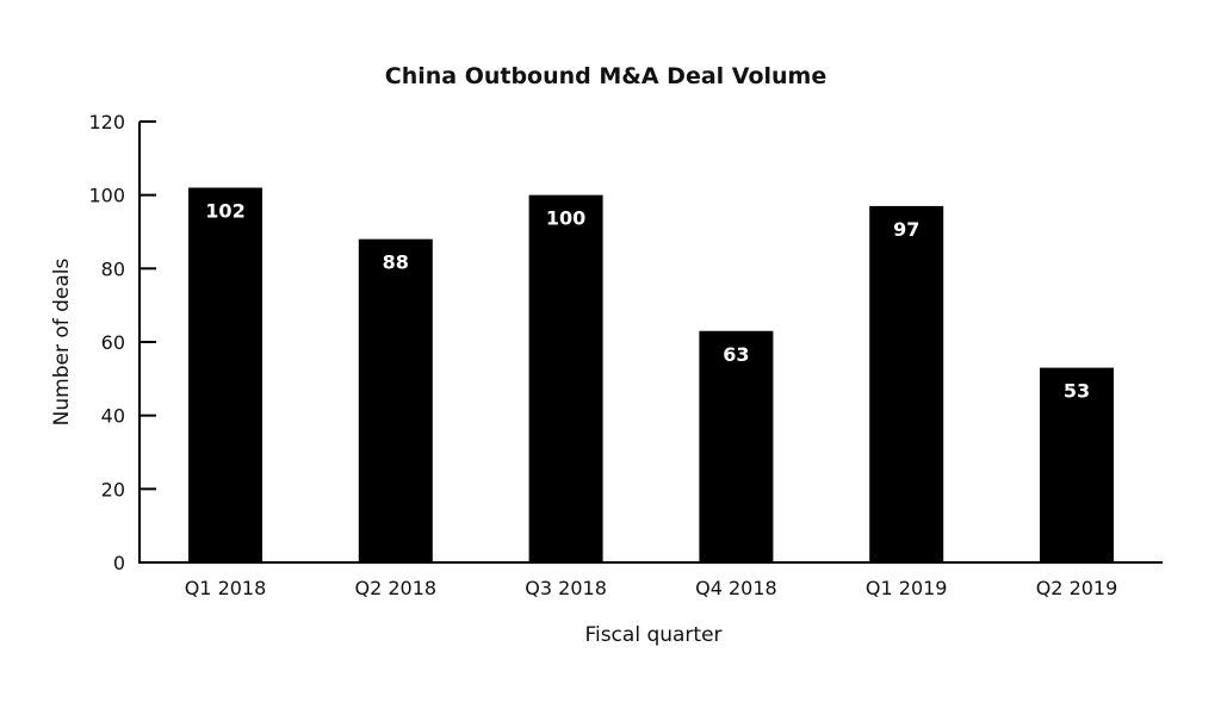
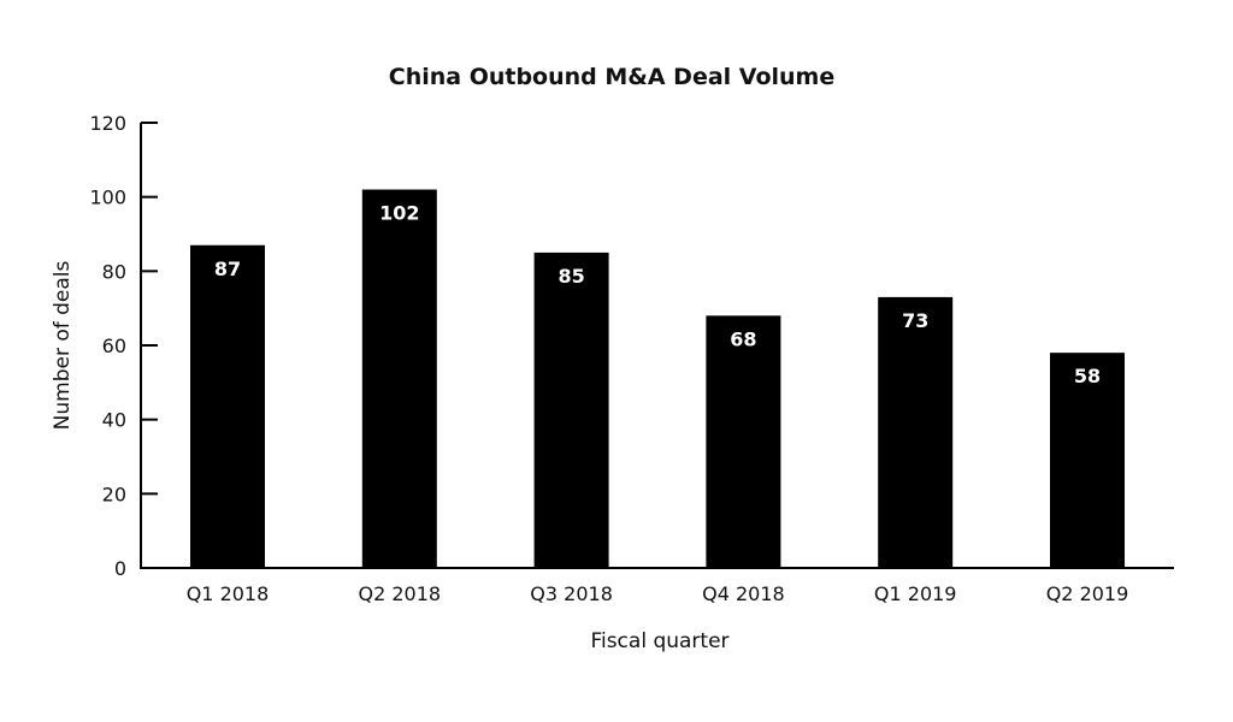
Q1 2018: 102 -> 87
Q2 2018: 88 -> 102
Q3 2018: 100 -> 85
Q4 2018: 63 -> 68
Q1 2019: 97 -> 73
Q2 2019: 53 -> 58
